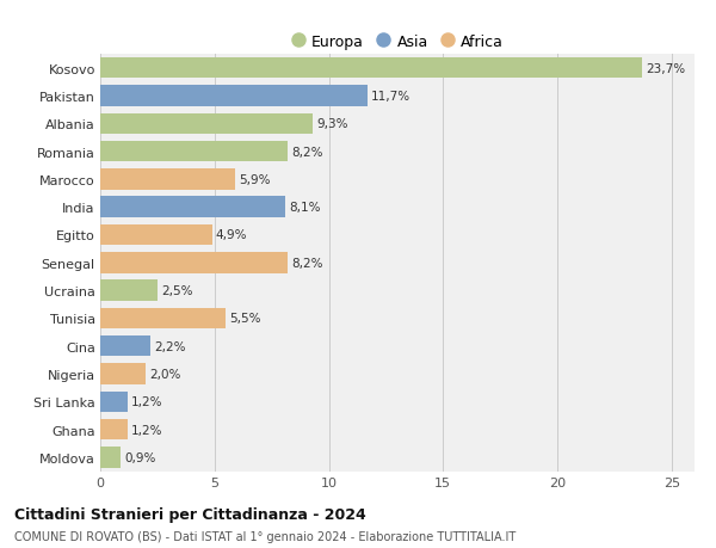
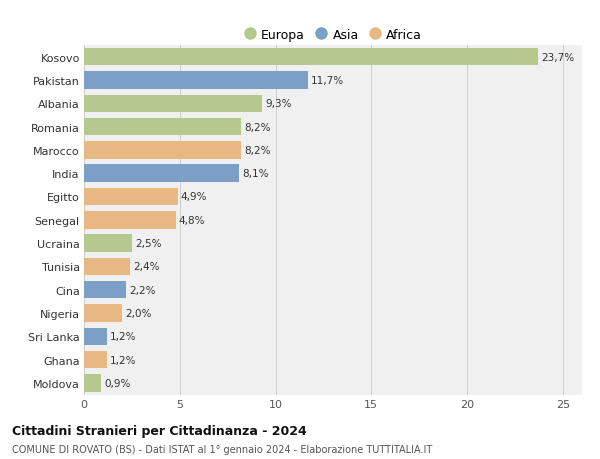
Marocco: 5,9% -> 8,2%
Senegal: 8,2% -> 4,8%
Tunisia: 5,5% -> 2,4%
